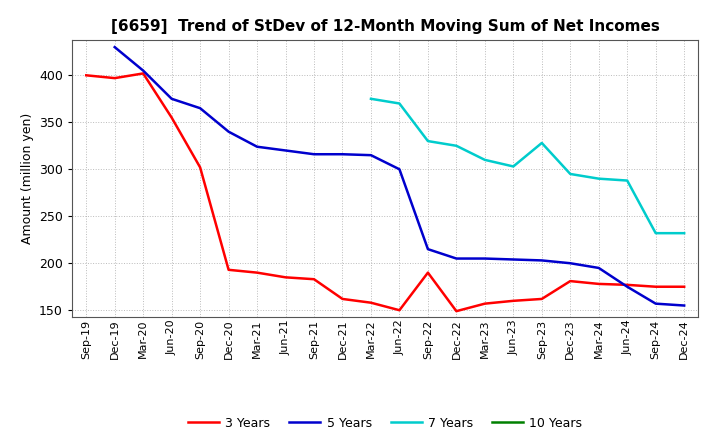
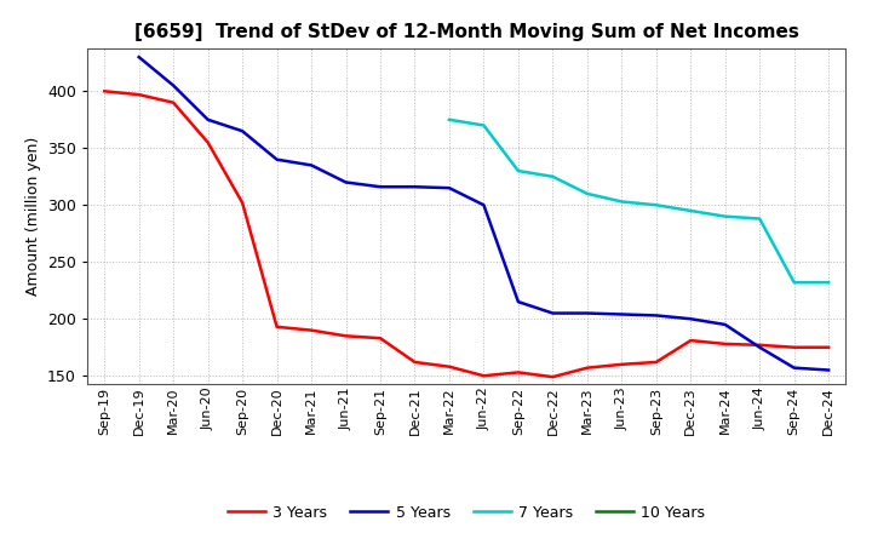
3 Years/Mar-20: 402 -> 390
5 Years/Mar-21: 324 -> 335
3 Years/Sep-22: 190 -> 153
7 Years/Sep-23: 328 -> 300
